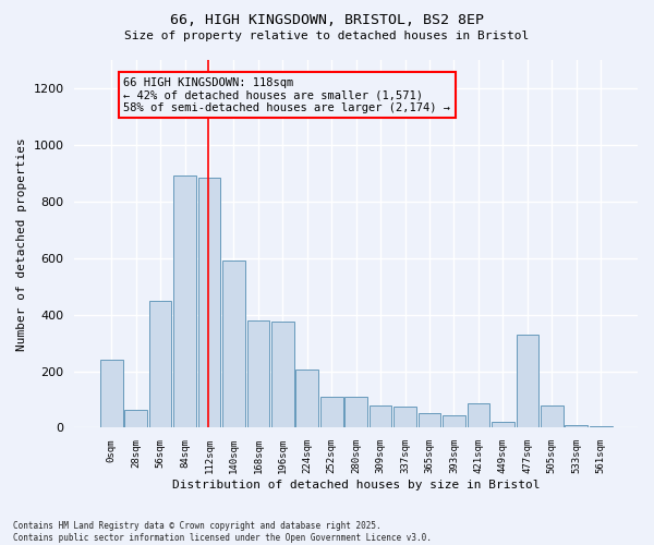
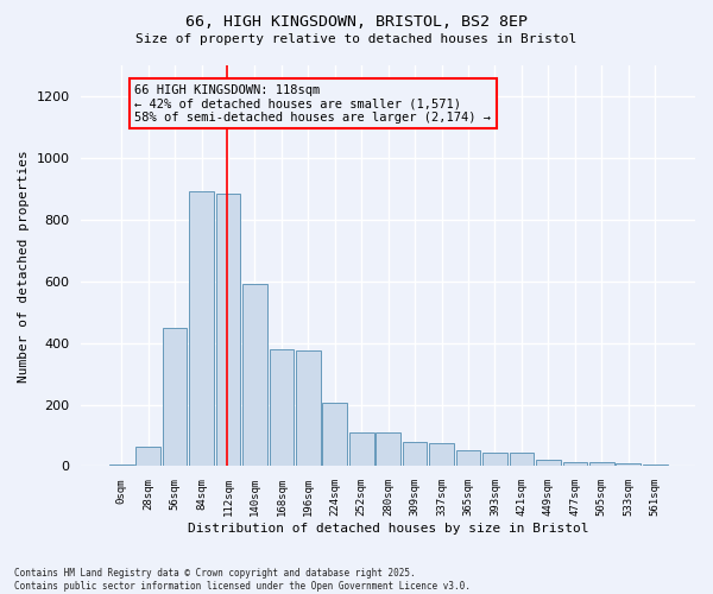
0sqm: 240 -> 5
421sqm: 85 -> 45
477sqm: 330 -> 15
505sqm: 80 -> 14
